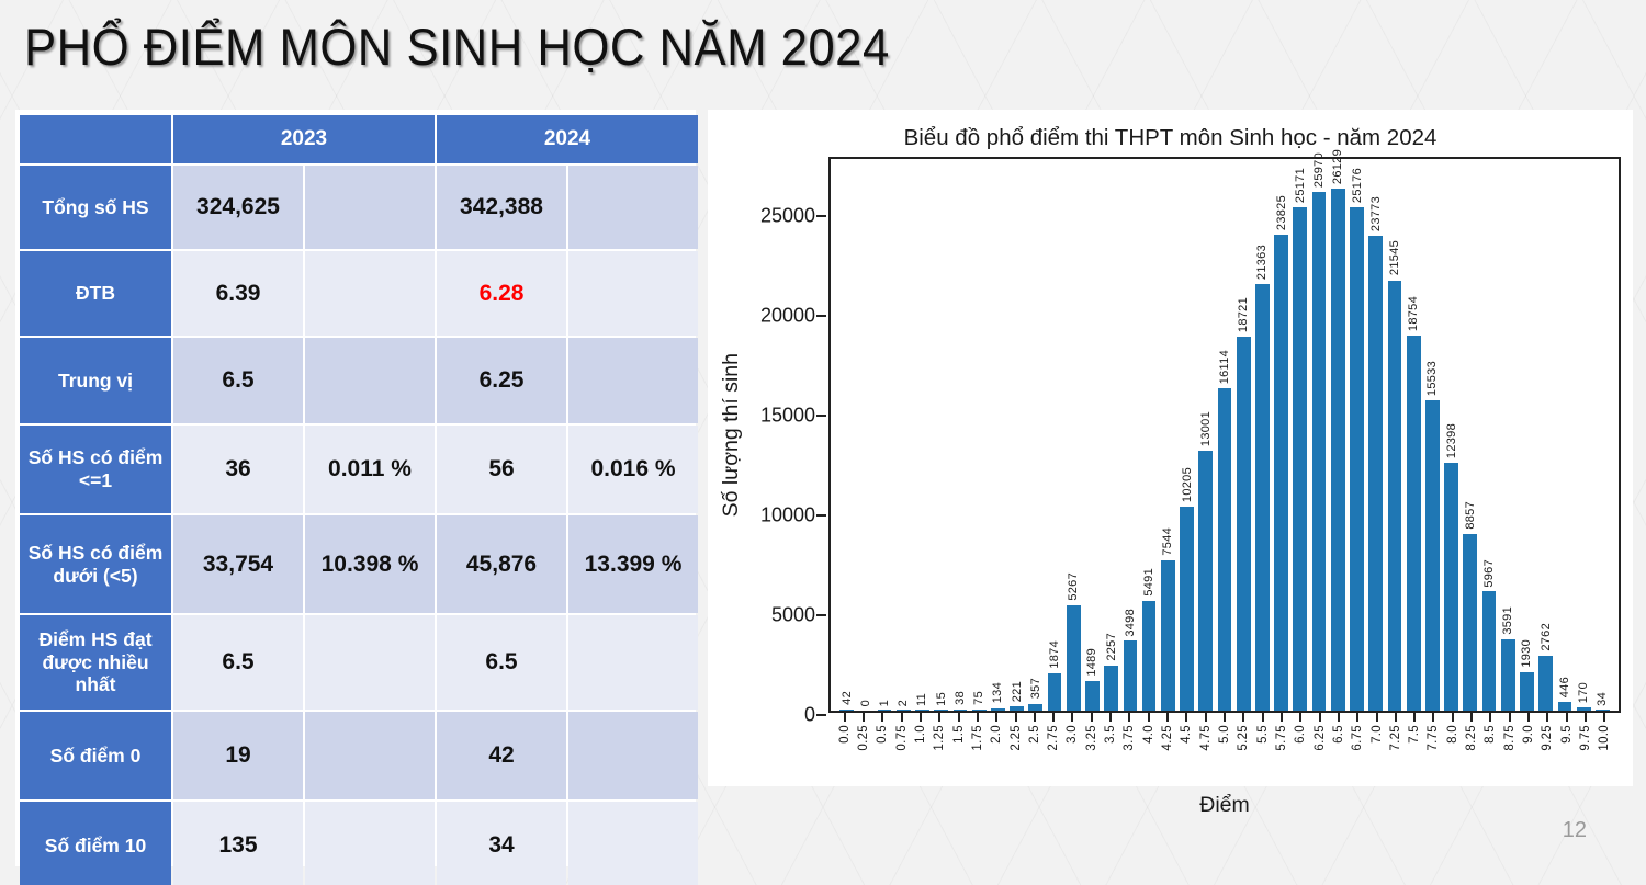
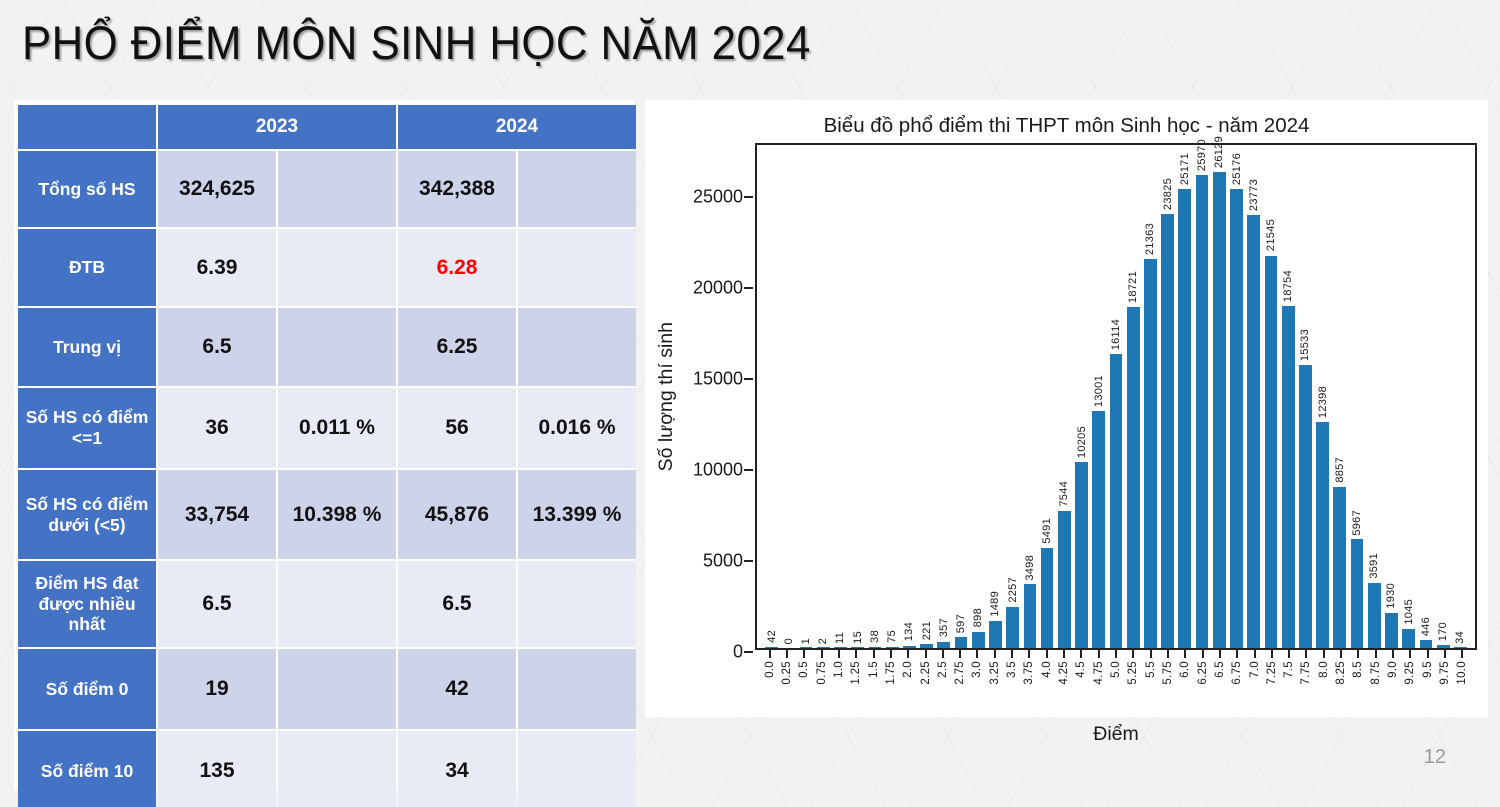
2.75: 1874 -> 597
3.0: 5267 -> 898
9.25: 2762 -> 1045
